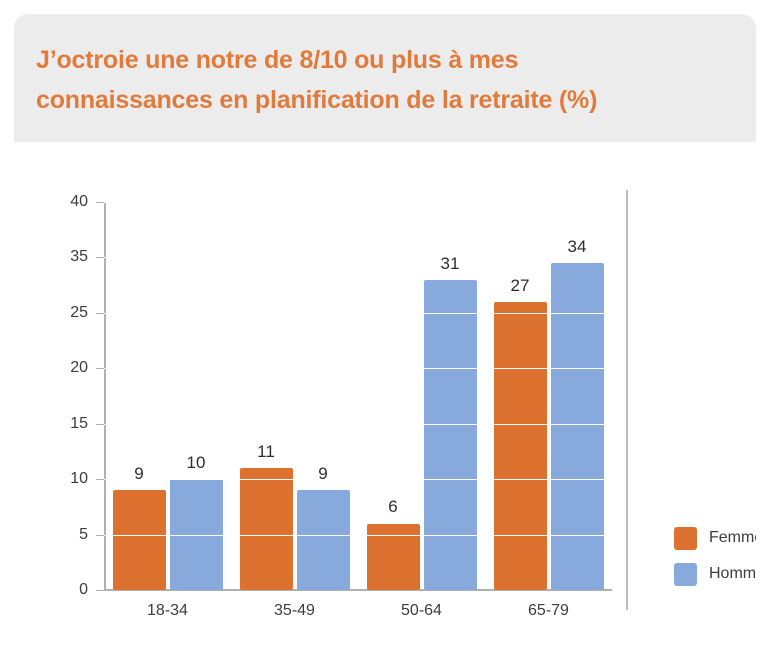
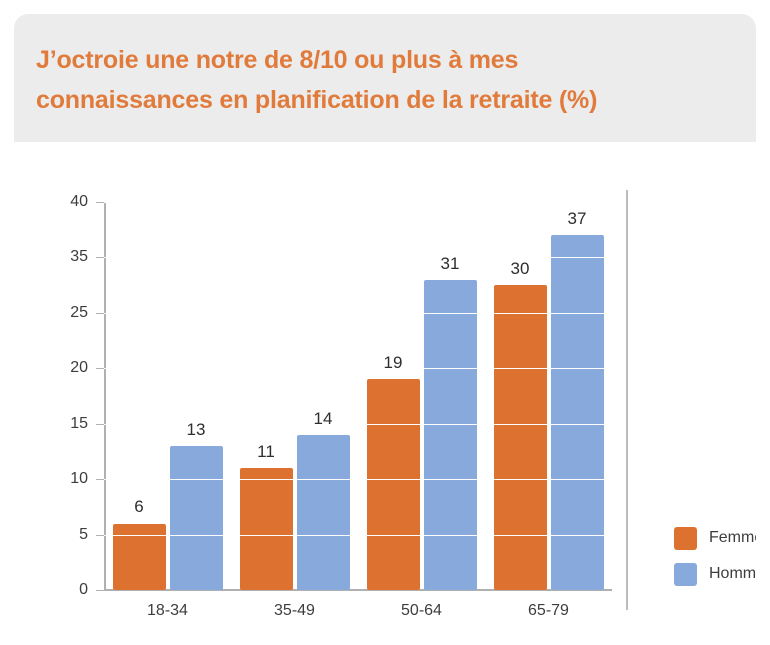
Femme/18-34: 9 -> 6
Homme/18-34: 10 -> 13
Homme/35-49: 9 -> 14
Femme/50-64: 6 -> 19
Femme/65-79: 27 -> 30
Homme/65-79: 34 -> 37
